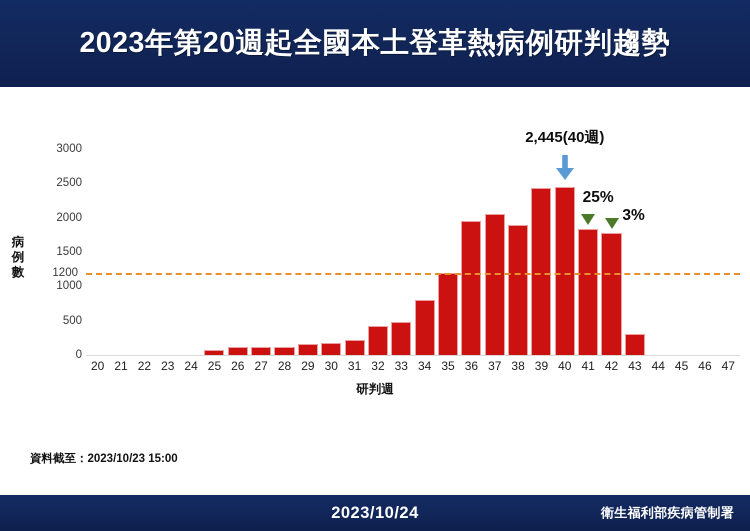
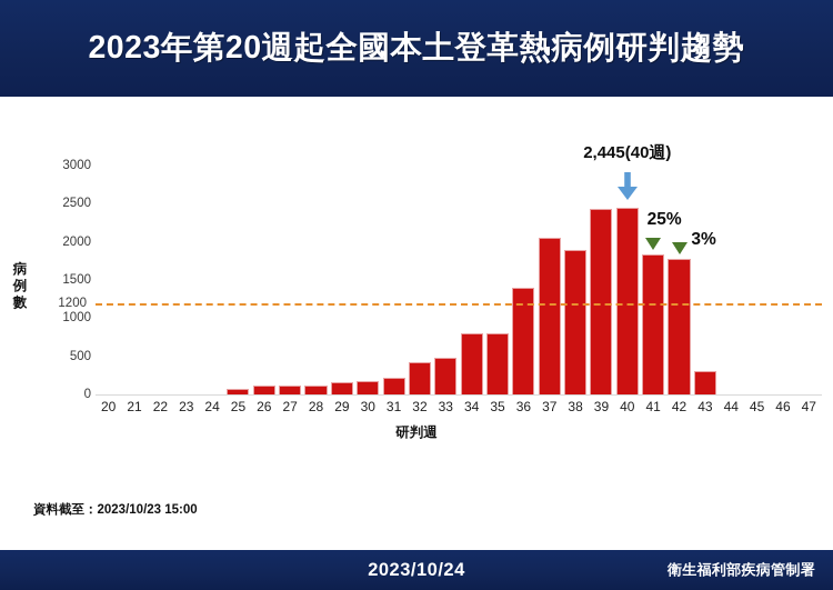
35: 1200 -> 800
36: 2000 -> 1400
